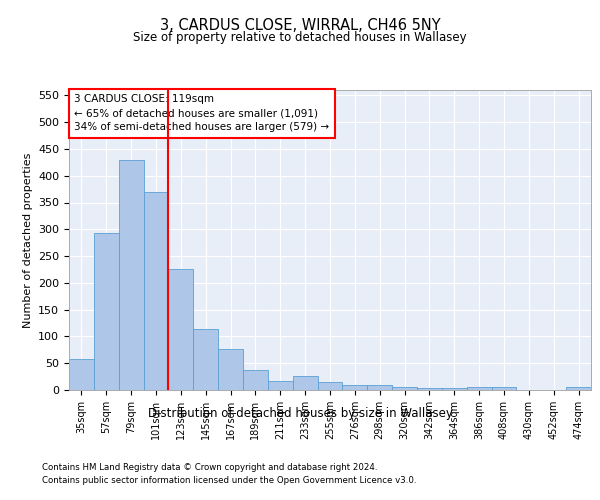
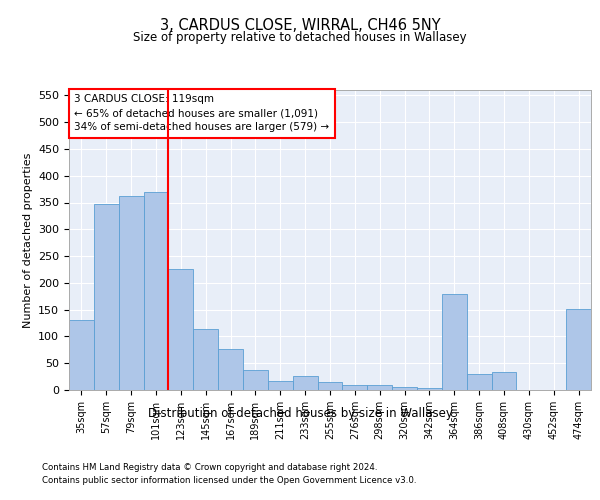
35sqm: 57 -> 130
57sqm: 293 -> 348
79sqm: 430 -> 362
364sqm: 4 -> 180
386sqm: 5 -> 30
408sqm: 5 -> 34
474sqm: 5 -> 152
